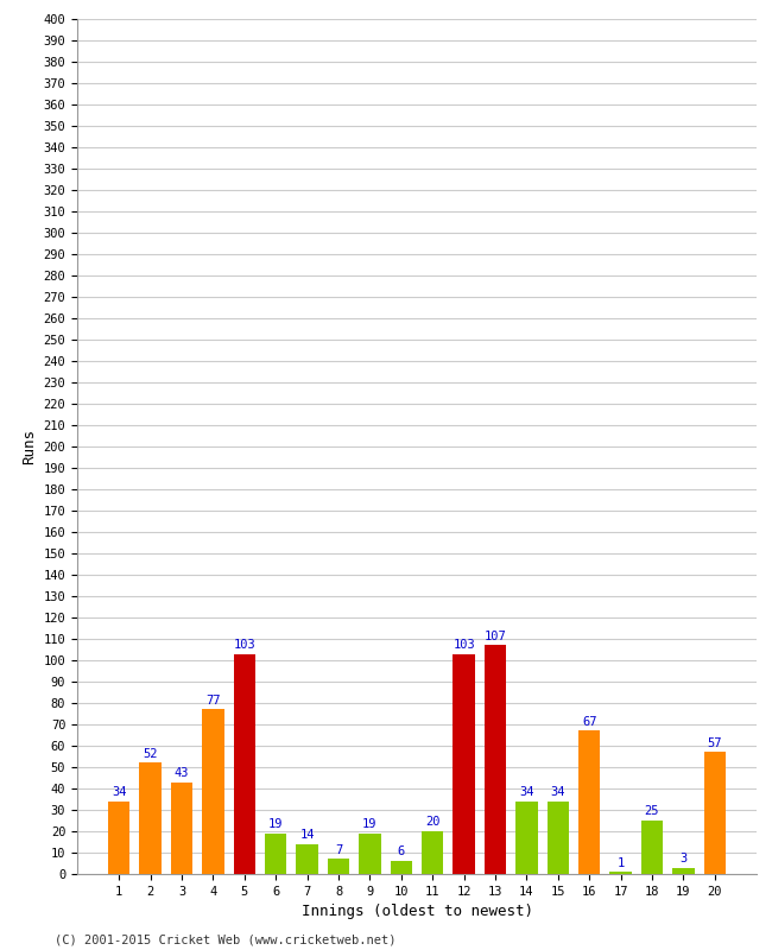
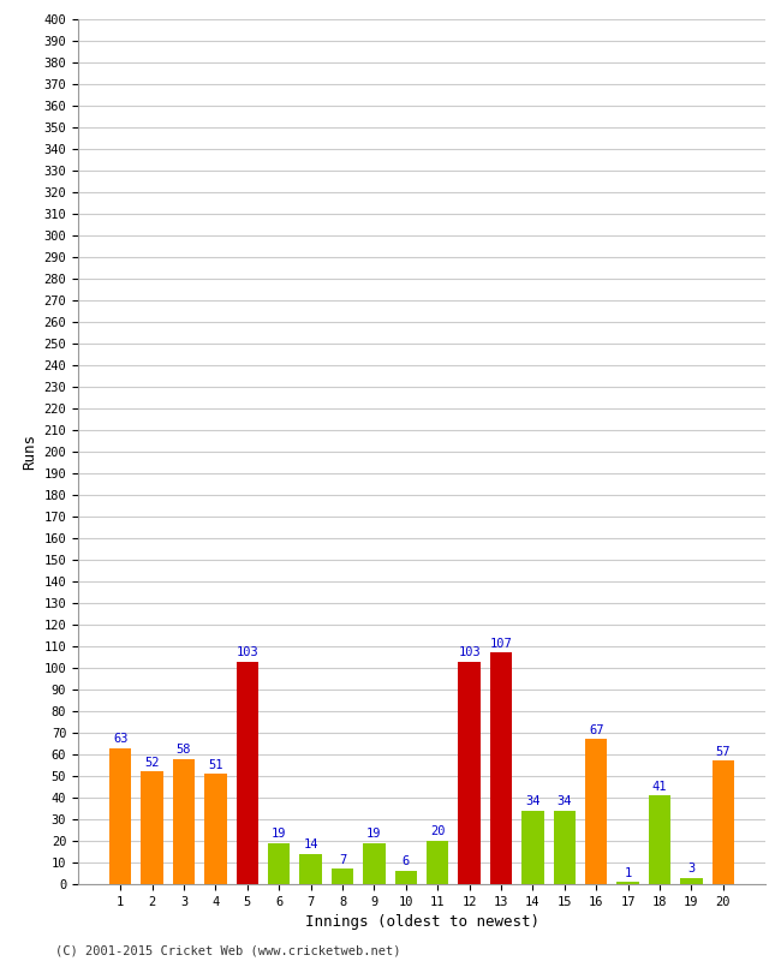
1: 34 -> 63
3: 43 -> 58
4: 77 -> 51
18: 25 -> 41
